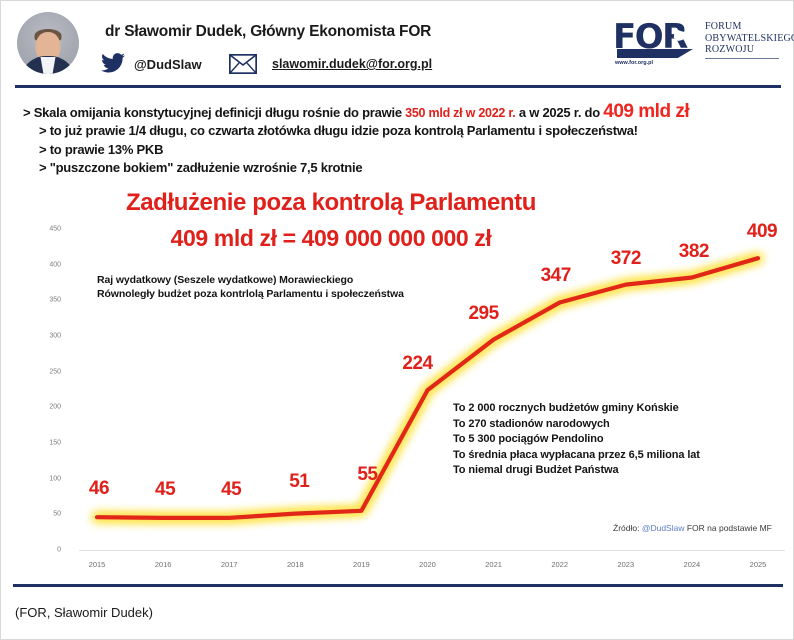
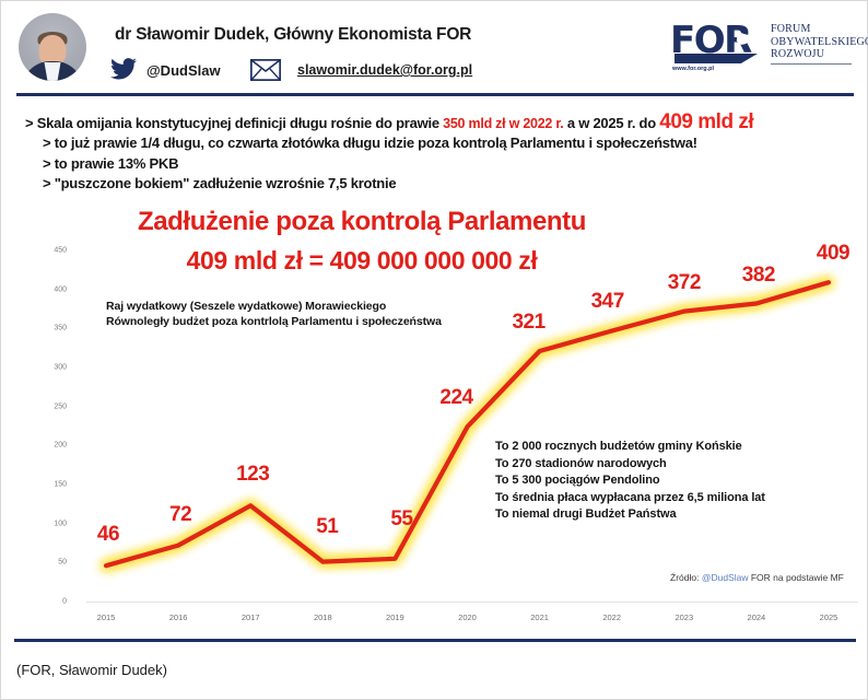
2016: 45 -> 72
2017: 45 -> 123
2021: 295 -> 321
